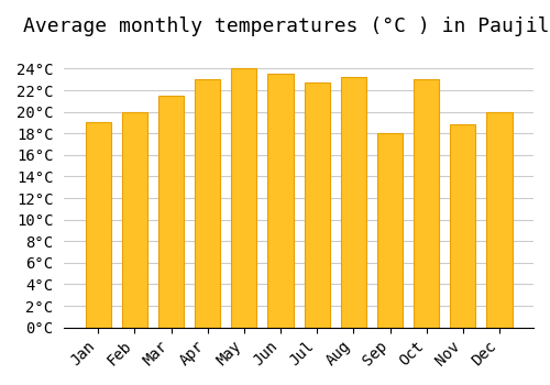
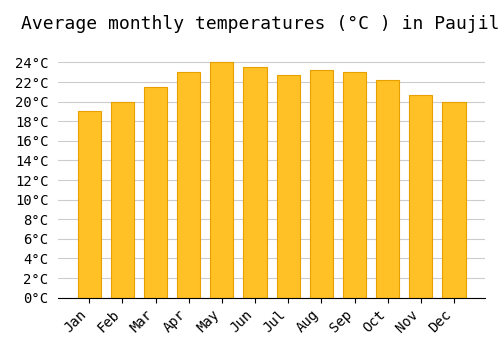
Sep: 18.0°C -> 23.0°C
Oct: 23.0°C -> 22.2°C
Nov: 18.8°C -> 20.7°C
